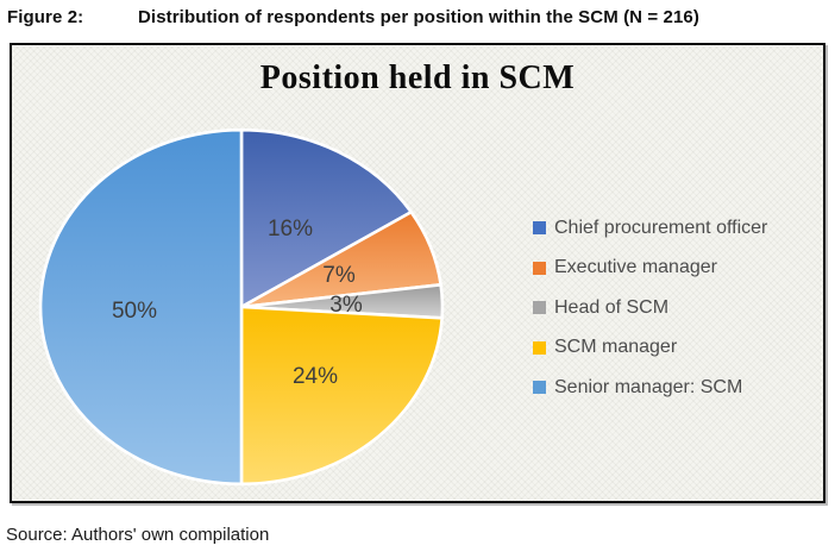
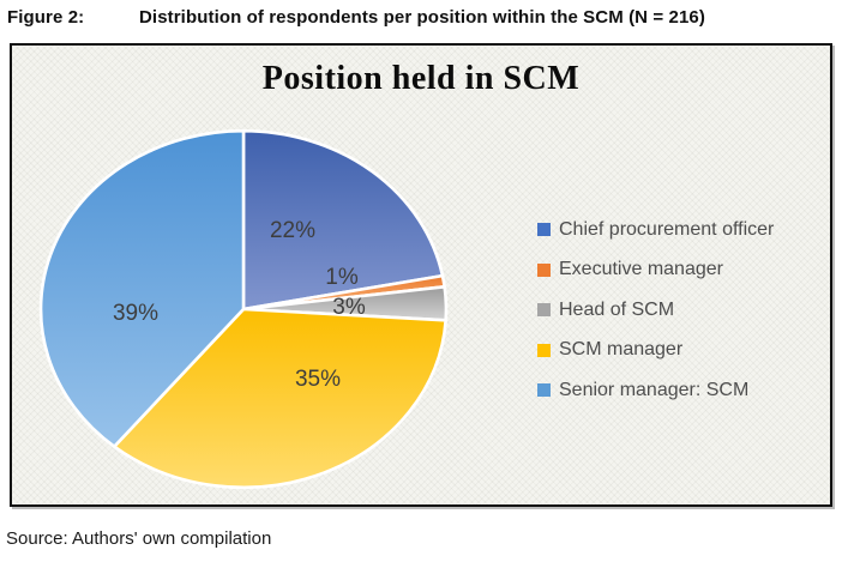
Chief procurement officer: 16% -> 22%
Executive manager: 7% -> 1%
SCM manager: 24% -> 35%
Senior manager: SCM: 50% -> 39%
